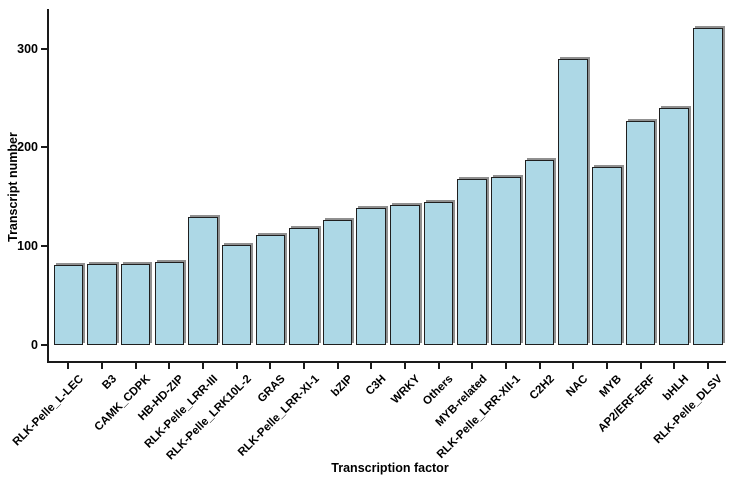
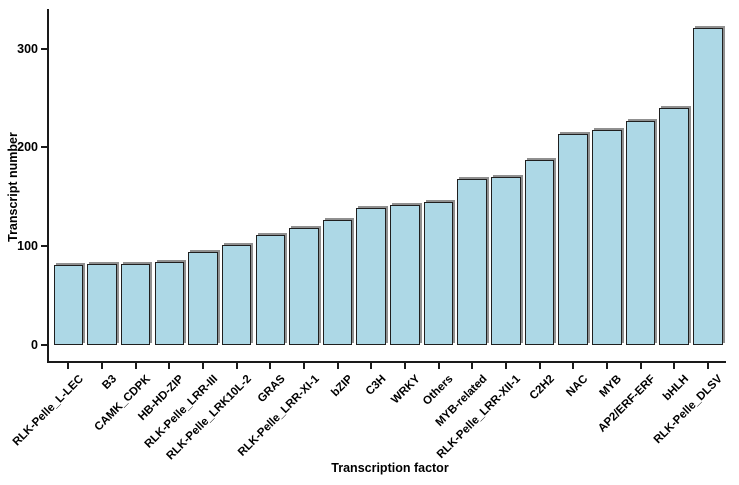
RLK-Pelle_LRR-III: 130 -> 90
NAC: 290 -> 210
MYB: 180 -> 220
